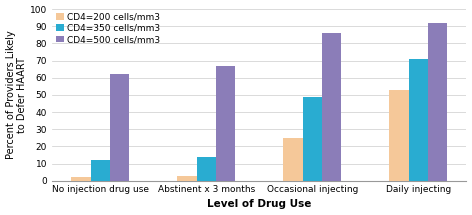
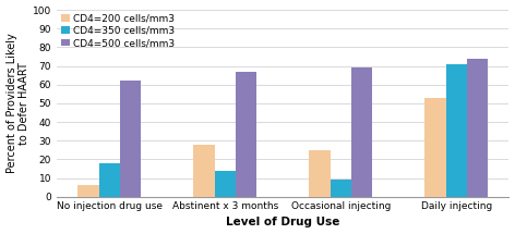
CD4=200 cells/mm3/No injection drug use: 2 -> 6
CD4=350 cells/mm3/No injection drug use: 12 -> 18
CD4=200 cells/mm3/Abstinent x 3 months: 2 -> 28
CD4=350 cells/mm3/Occasional injecting: 49 -> 9
CD4=500 cells/mm3/Occasional injecting: 86 -> 69
CD4=500 cells/mm3/Daily injecting: 92 -> 74
